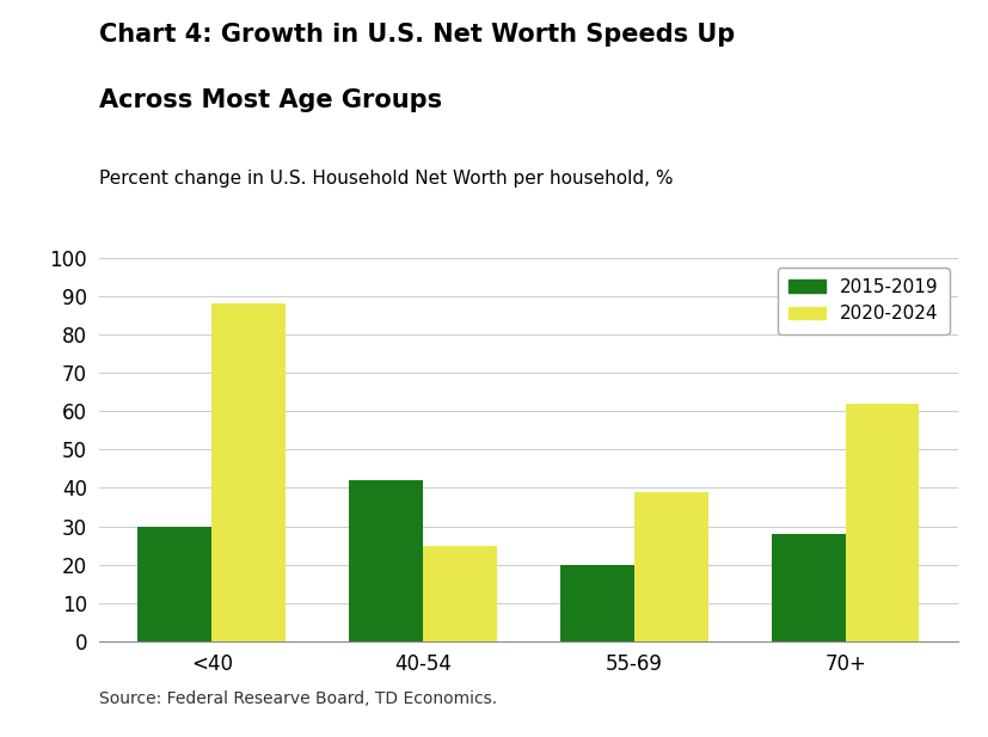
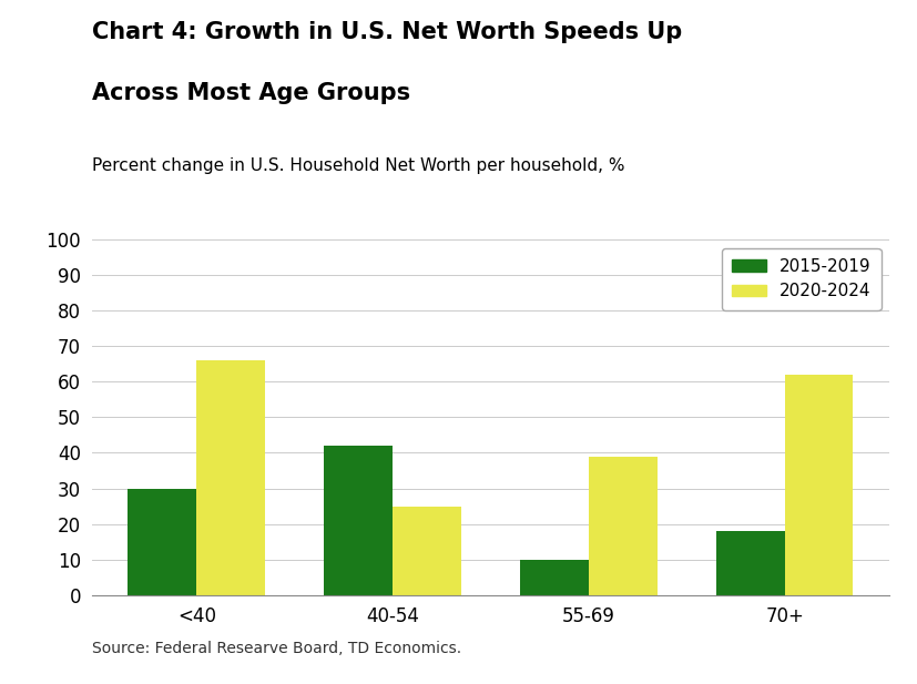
2020-2024/<40: 88 -> 66
2015-2019/55-69: 20 -> 10
2015-2019/70+: 28 -> 18
